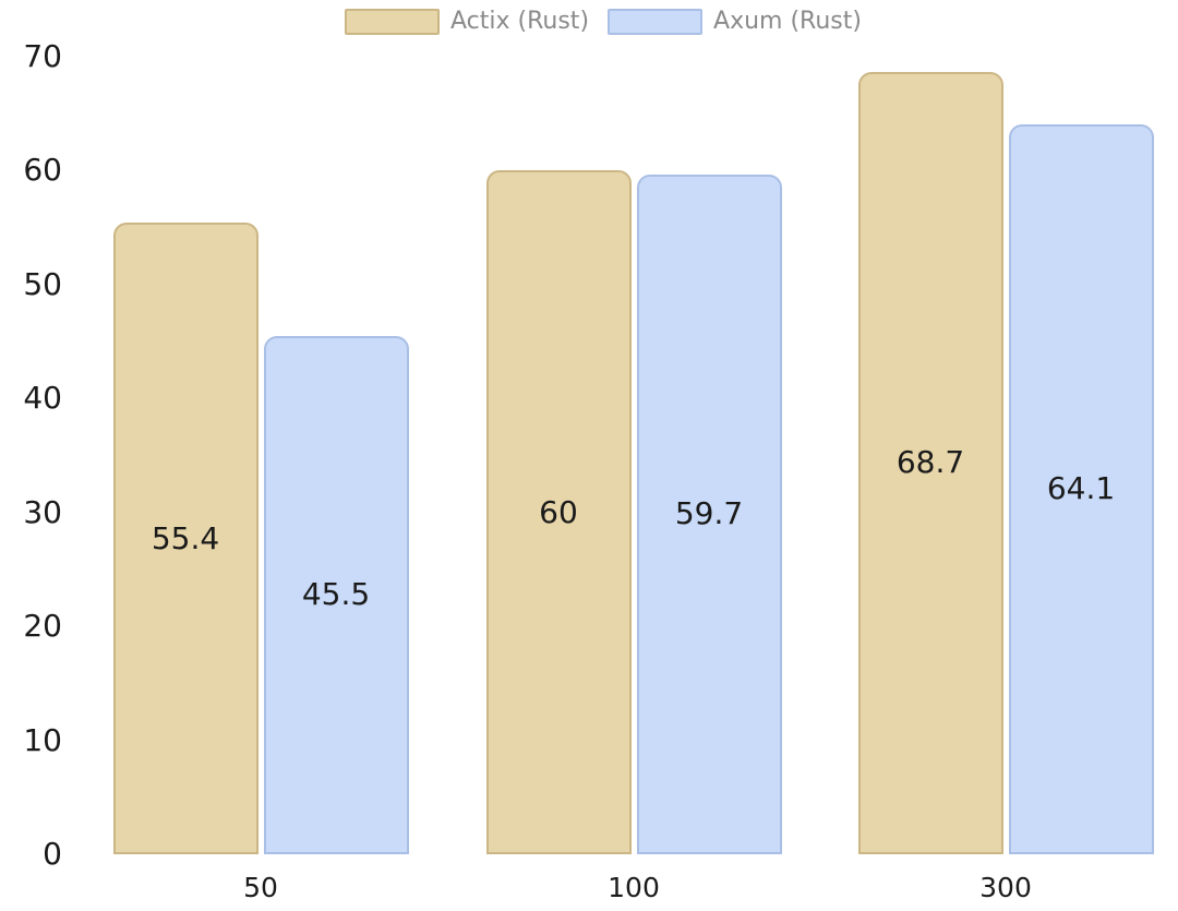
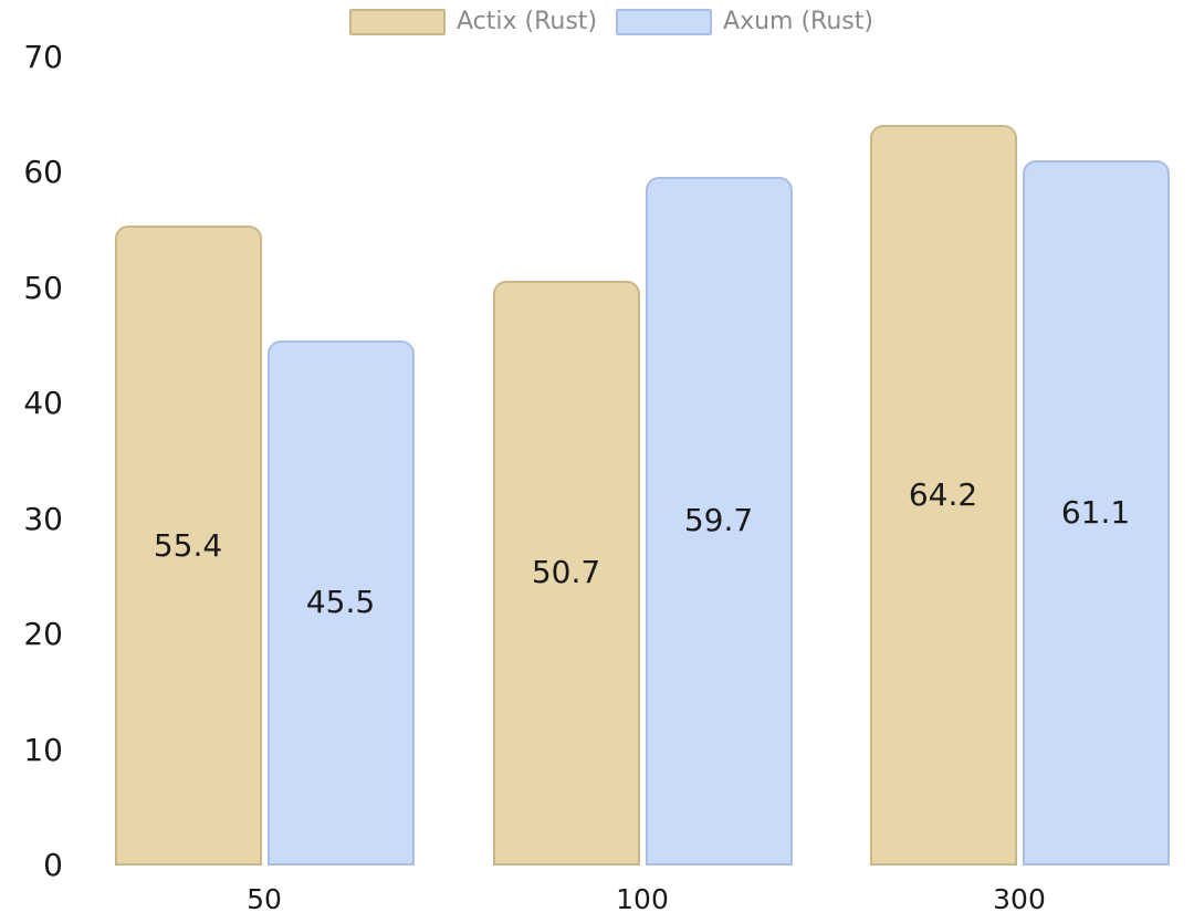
Actix (Rust)/100: 60 -> 50.7
Actix (Rust)/300: 68.7 -> 64.2
Axum (Rust)/300: 64.1 -> 61.1
